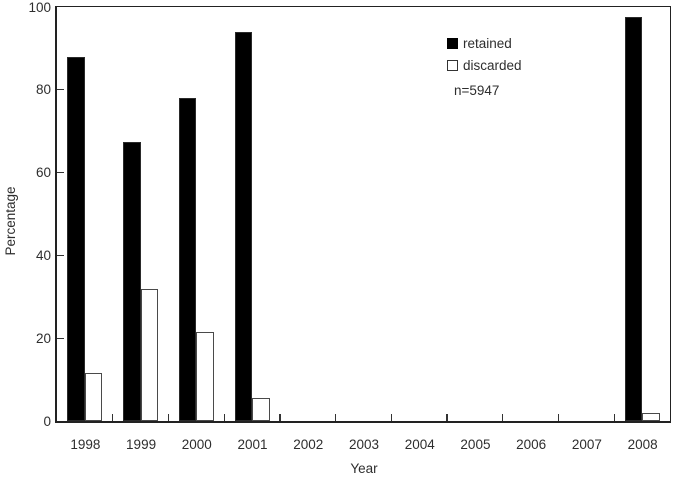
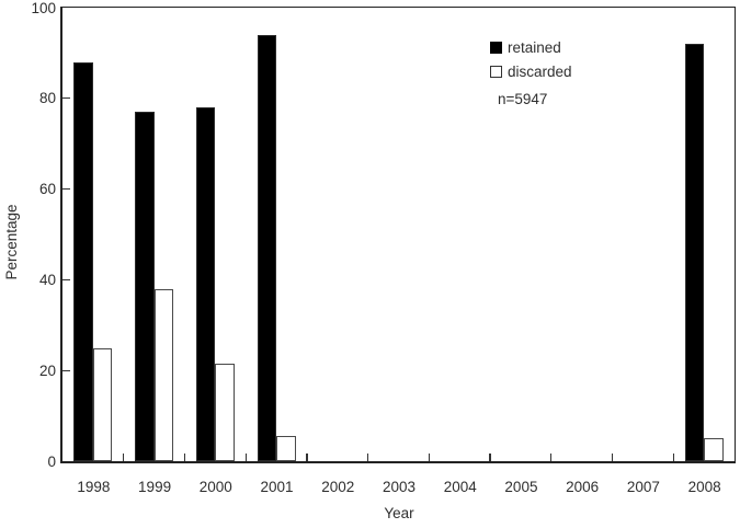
discarded/1998: 12 -> 25
retained/1999: 68 -> 77
discarded/1999: 32 -> 38
retained/2008: 98 -> 92
discarded/2008: 2 -> 5
